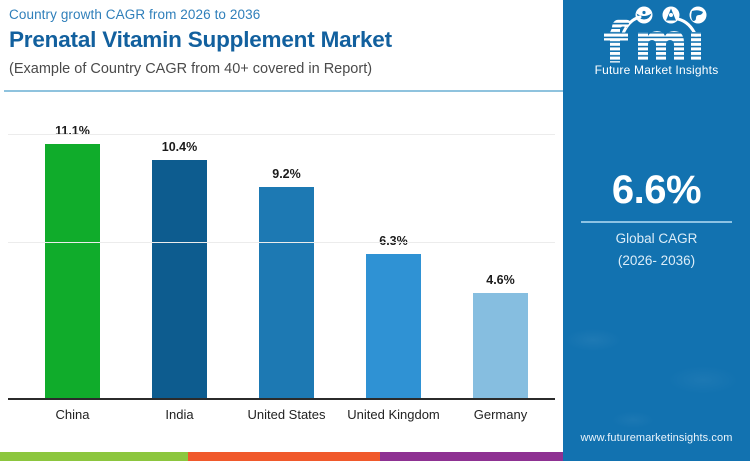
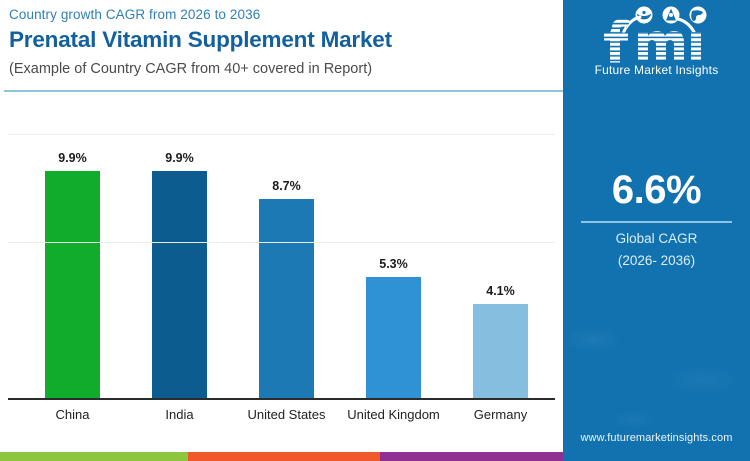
China: 11.1% -> 9.9%
India: 10.4% -> 9.9%
United States: 9.2% -> 8.7%
United Kingdom: 6.3% -> 5.3%
Germany: 4.6% -> 4.1%
